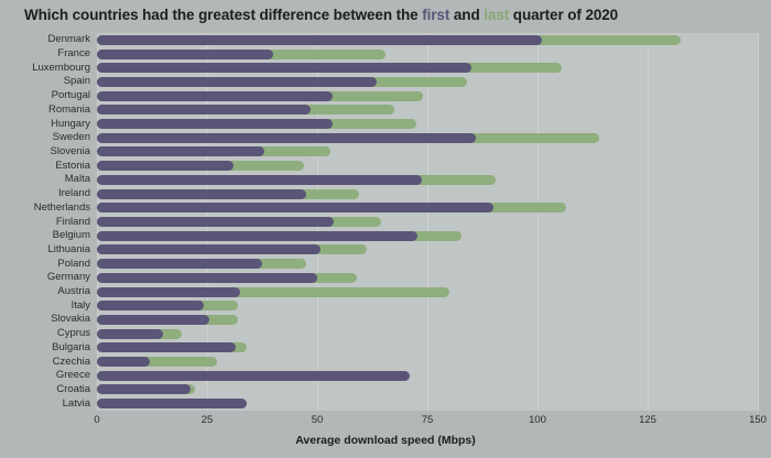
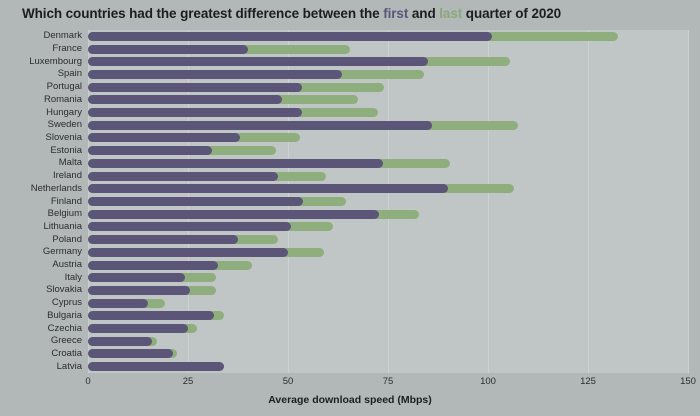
last/Sweden: 114 -> 108
last/Austria: 80 -> 41
first/Czechia: 12 -> 25
first/Greece: 71 -> 16
